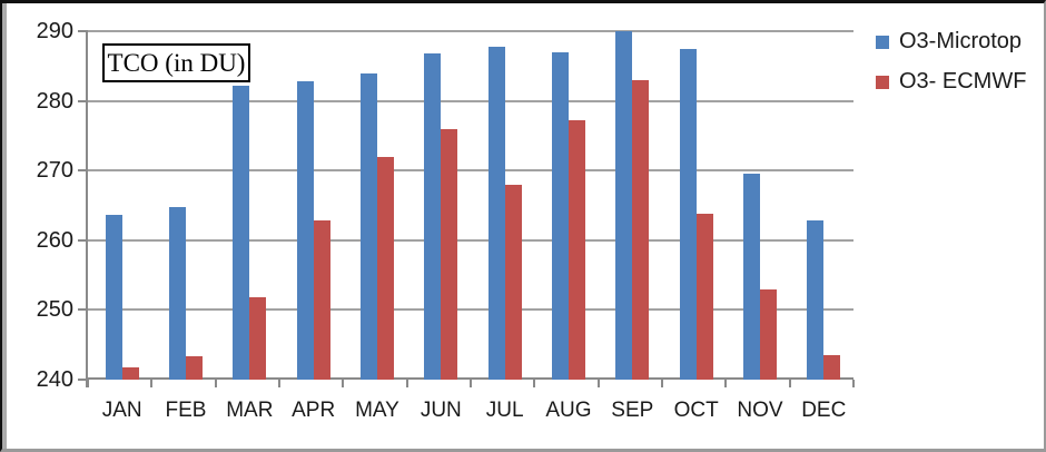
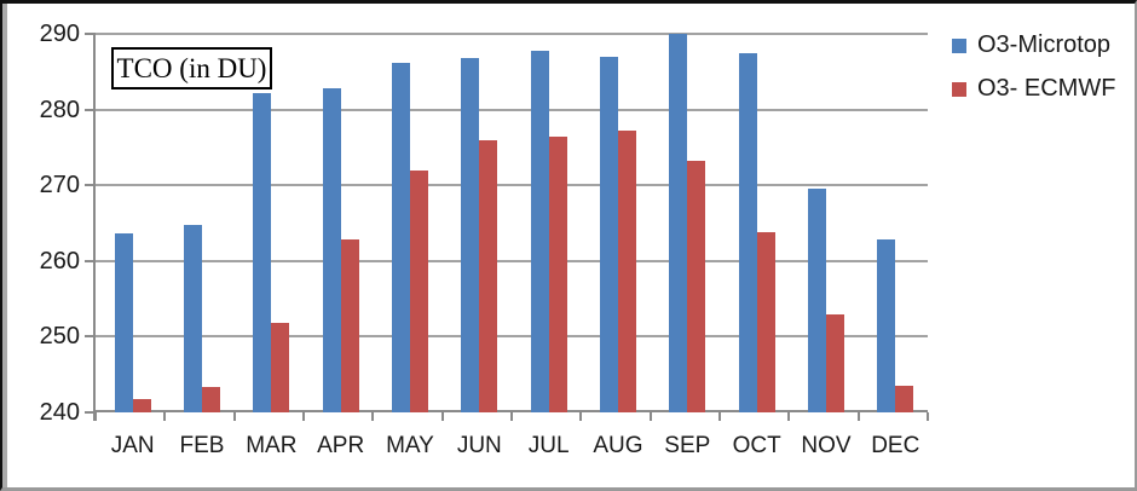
O3-Microtop/MAY: 284 -> 286
O3- ECMWF/JUL: 268 -> 276
O3- ECMWF/SEP: 283 -> 273
